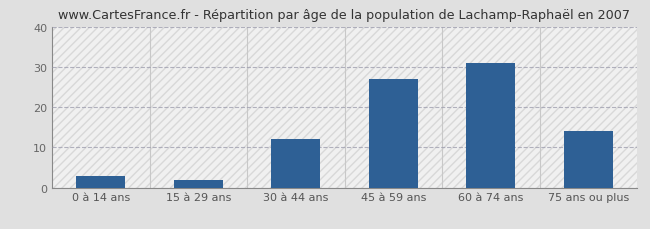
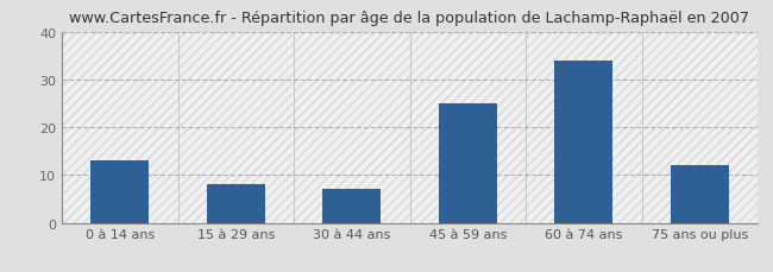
0 à 14 ans: 3 -> 13
15 à 29 ans: 2 -> 8
30 à 44 ans: 12 -> 7
45 à 59 ans: 27 -> 25
60 à 74 ans: 31 -> 34
75 ans ou plus: 14 -> 12
